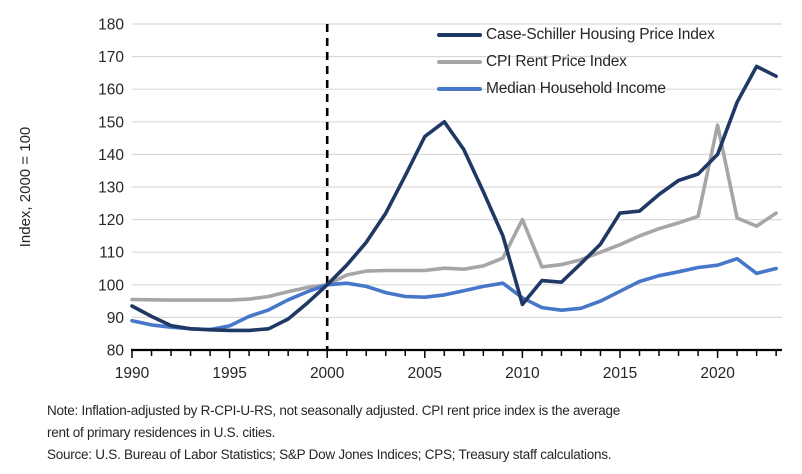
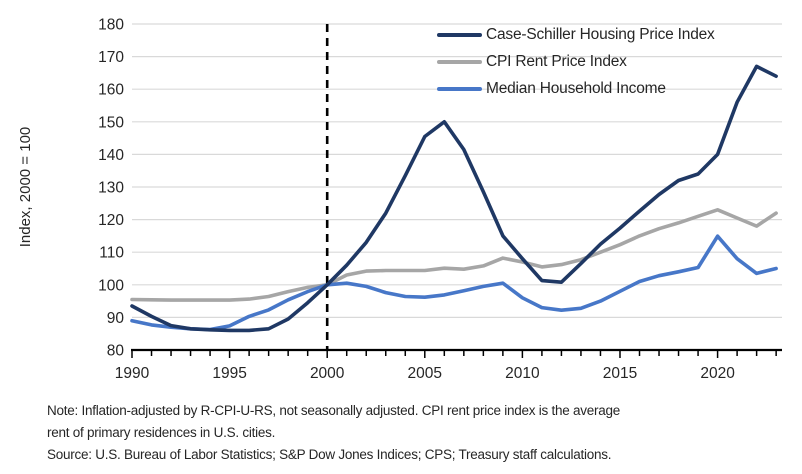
Case-Schiller Housing Price Index/2010: 94 -> 108
CPI Rent Price Index/2010: 120 -> 107
Case-Schiller Housing Price Index/2015: 122 -> 117
CPI Rent Price Index/2020: 149 -> 123
Median Household Income/2020: 106 -> 115
